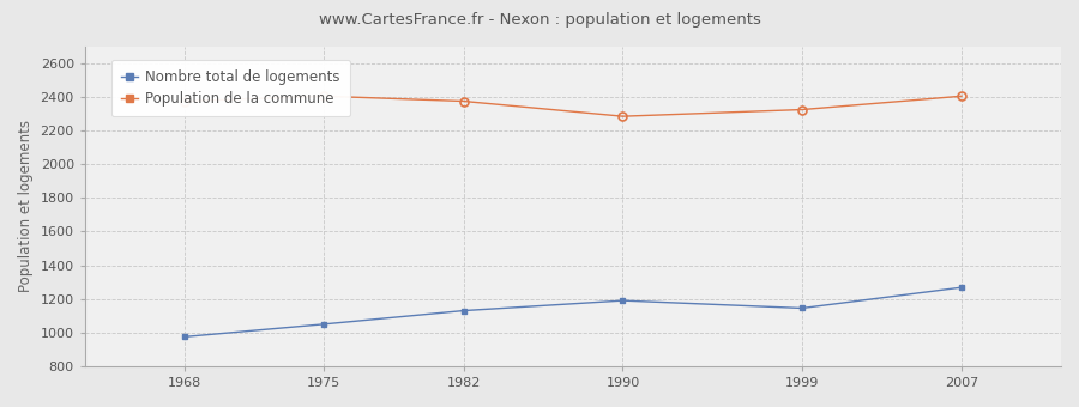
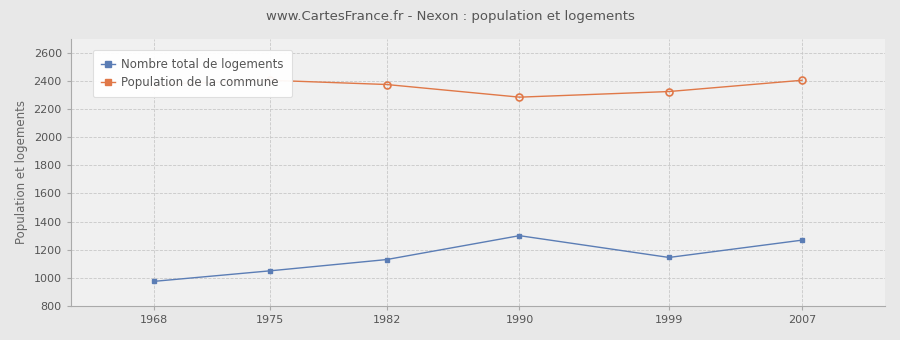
Nombre total de logements/1990: 1190 -> 1300
